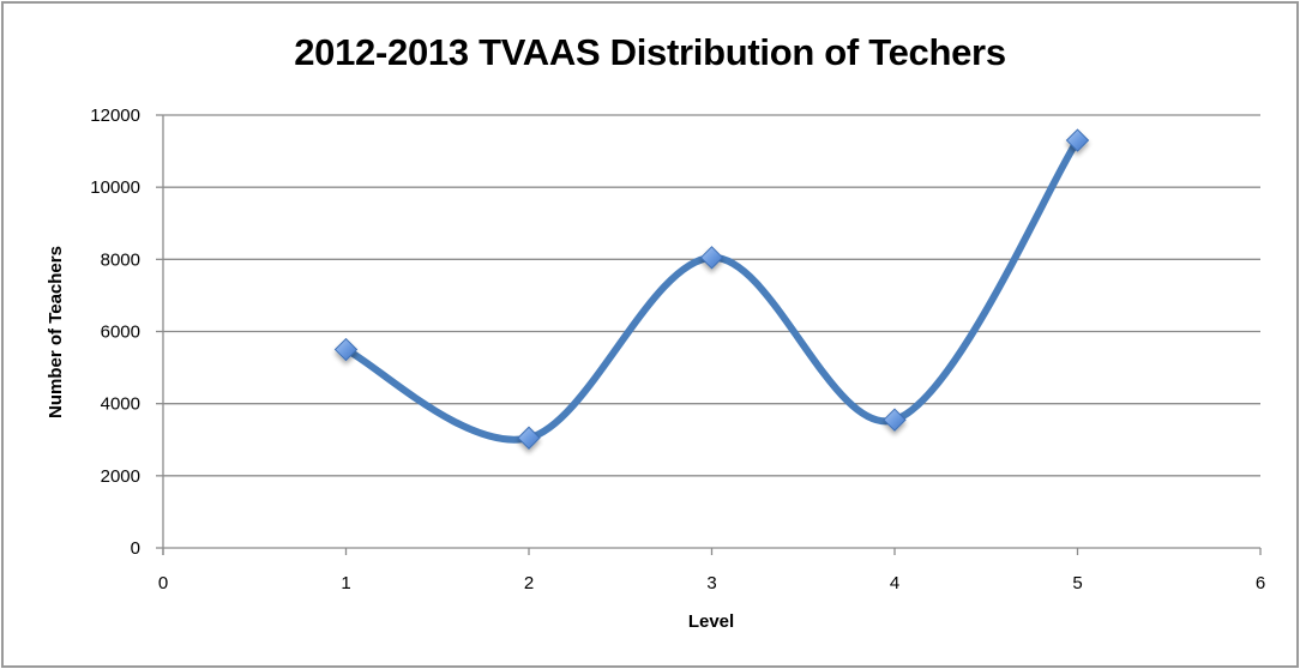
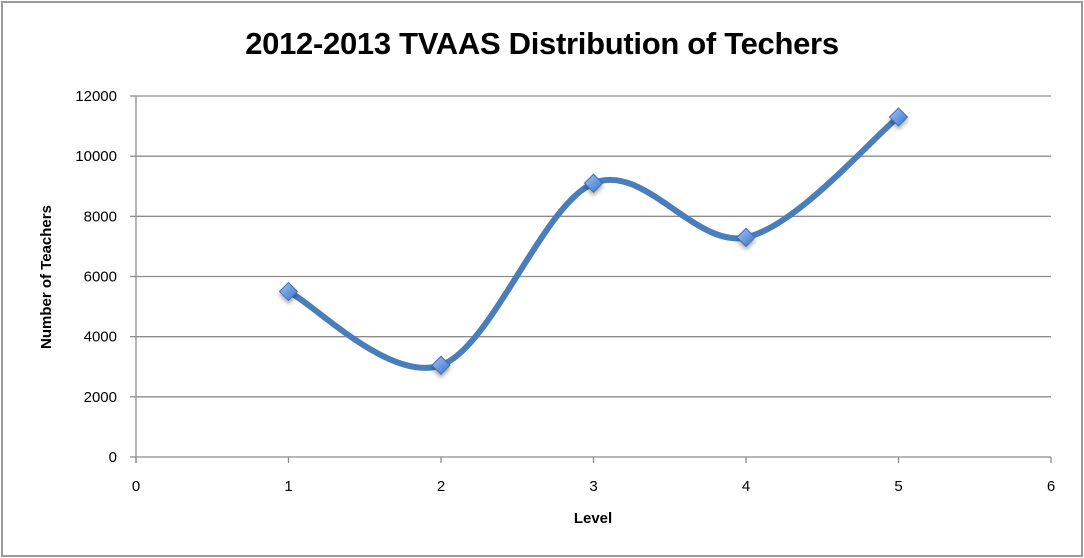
3: 8000 -> 9100
4: 3600 -> 7300
